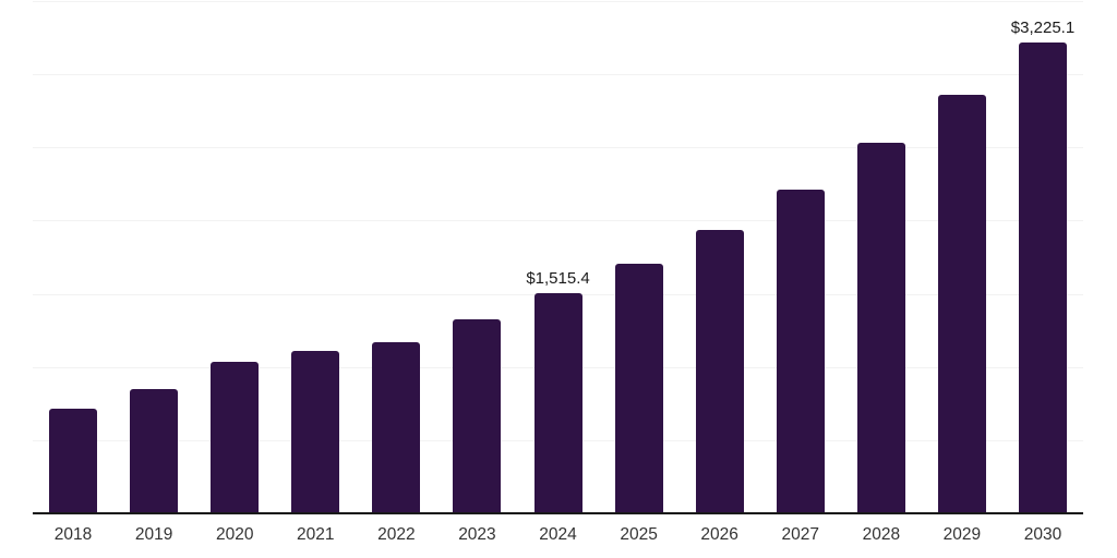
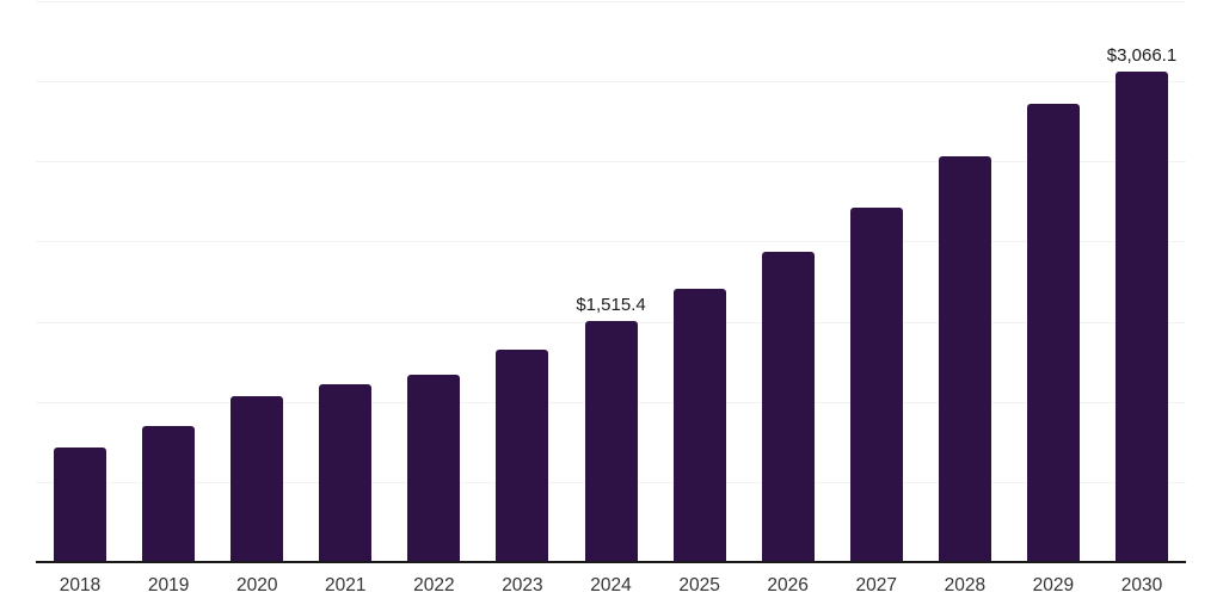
2030: $3,225.1 -> $3,066.1
